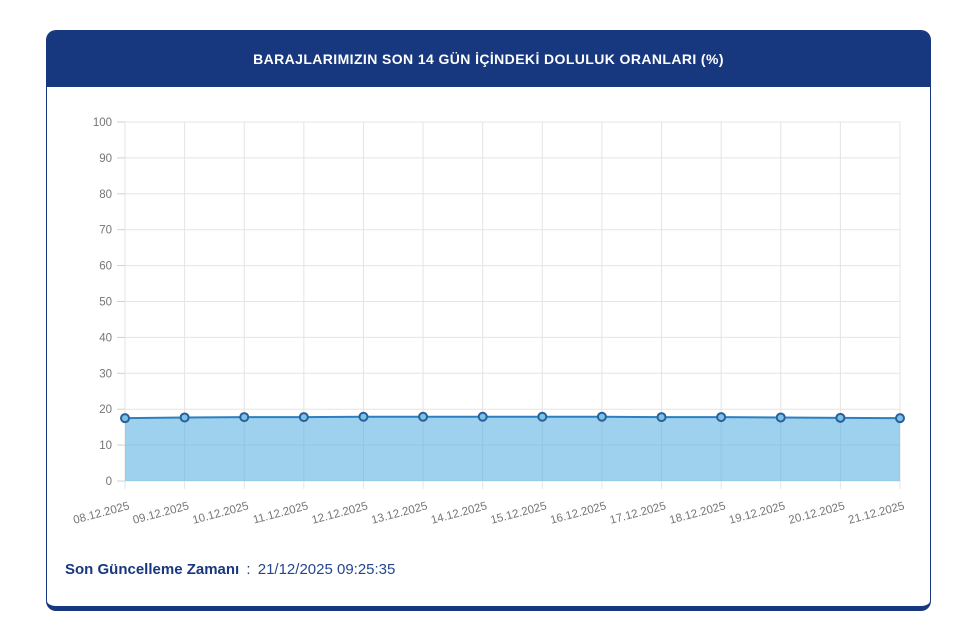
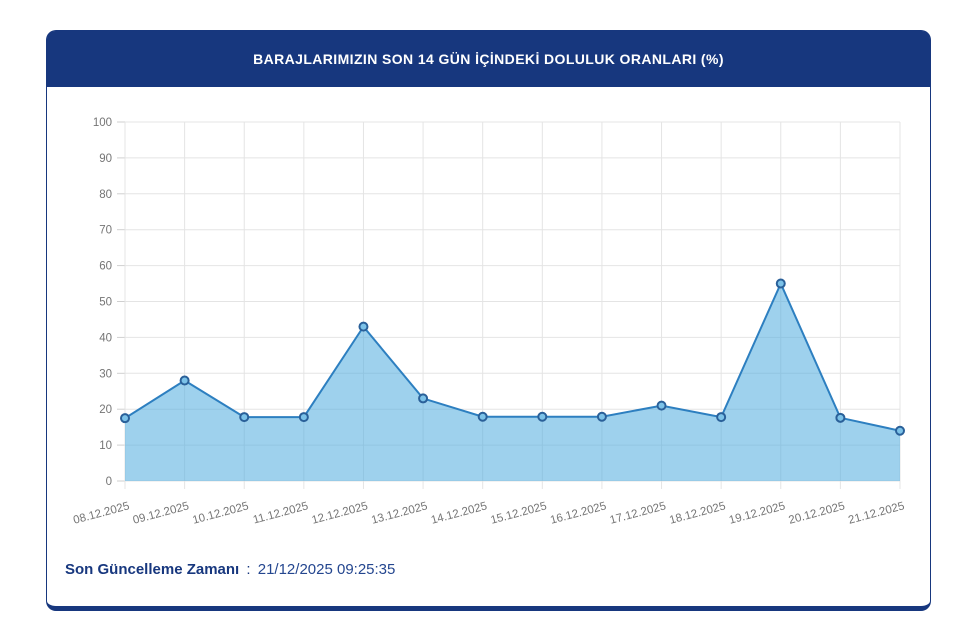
09.12.2025: 18 -> 28
12.12.2025: 18 -> 43
13.12.2025: 18 -> 23
17.12.2025: 18 -> 21
19.12.2025: 18 -> 55
21.12.2025: 18 -> 14
